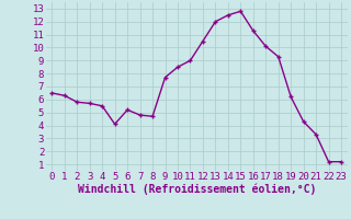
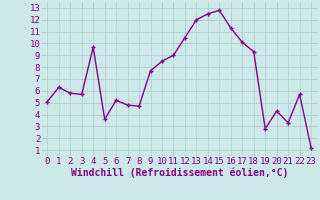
0: 6.5 -> 5.1
4: 5.5 -> 9.7
5: 4.1 -> 3.6
19: 6.2 -> 2.8
22: 1.2 -> 5.7
